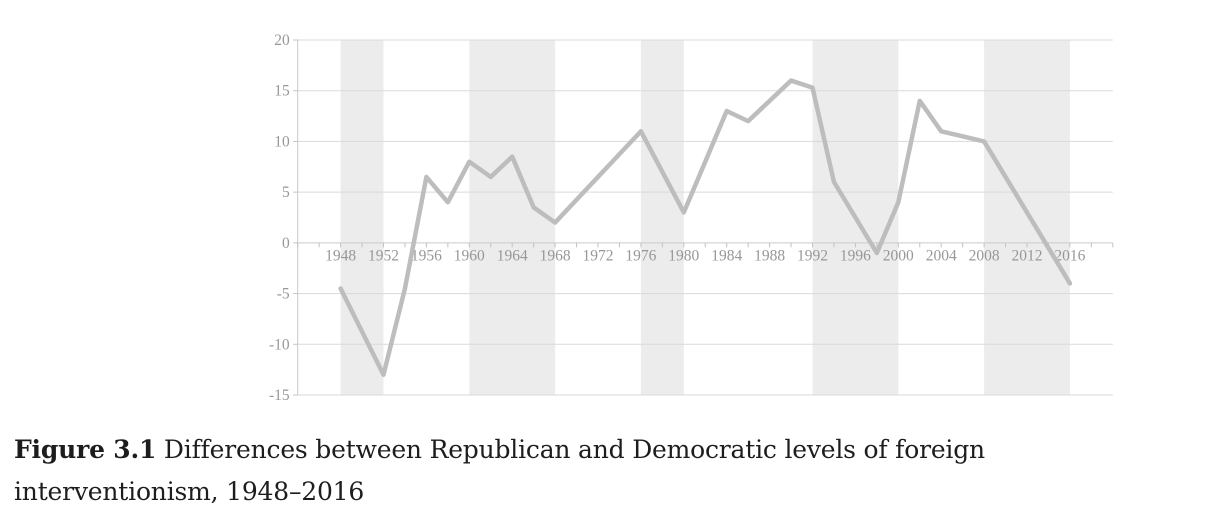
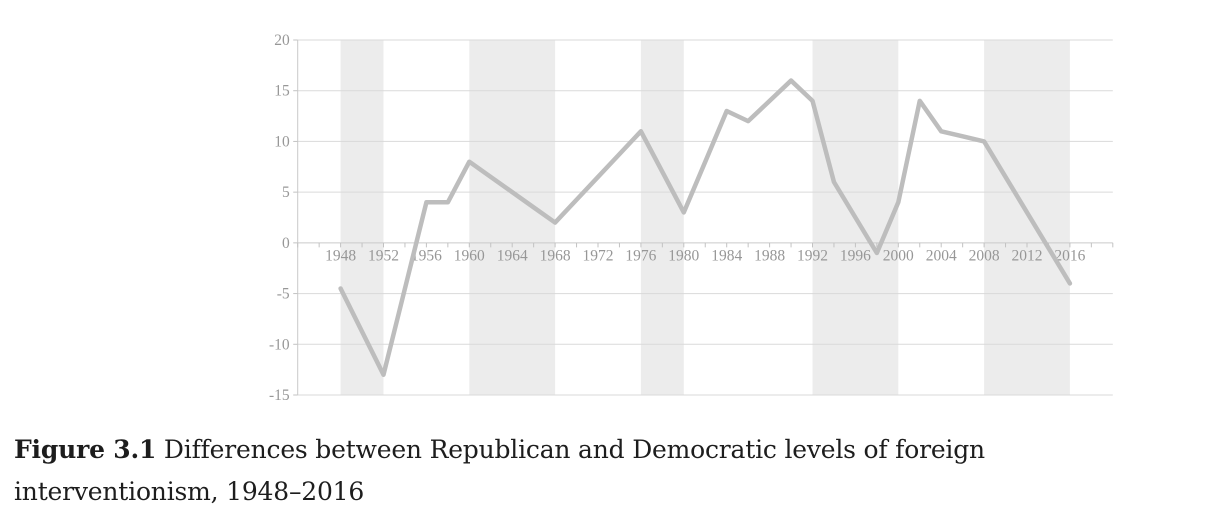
1956: 6.5 -> 4.0
1964: 8.5 -> 5.0
1992: 15.3 -> 14.0
